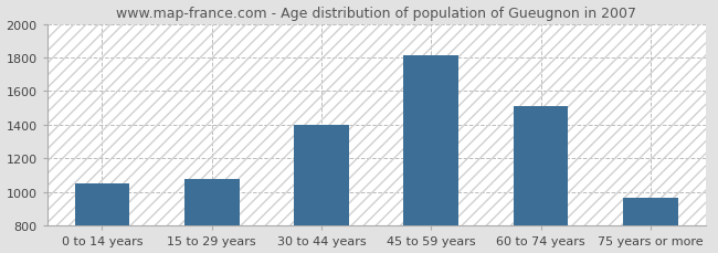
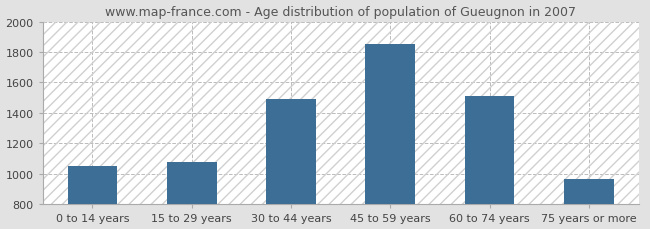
30 to 44 years: 1400 -> 1490
45 to 59 years: 1810 -> 1850
